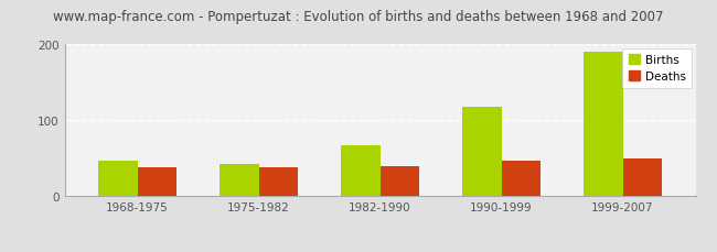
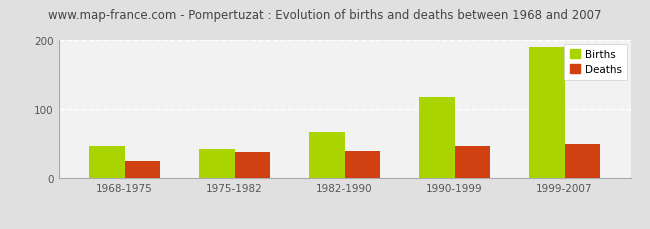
Deaths/1968-1975: 38 -> 25
